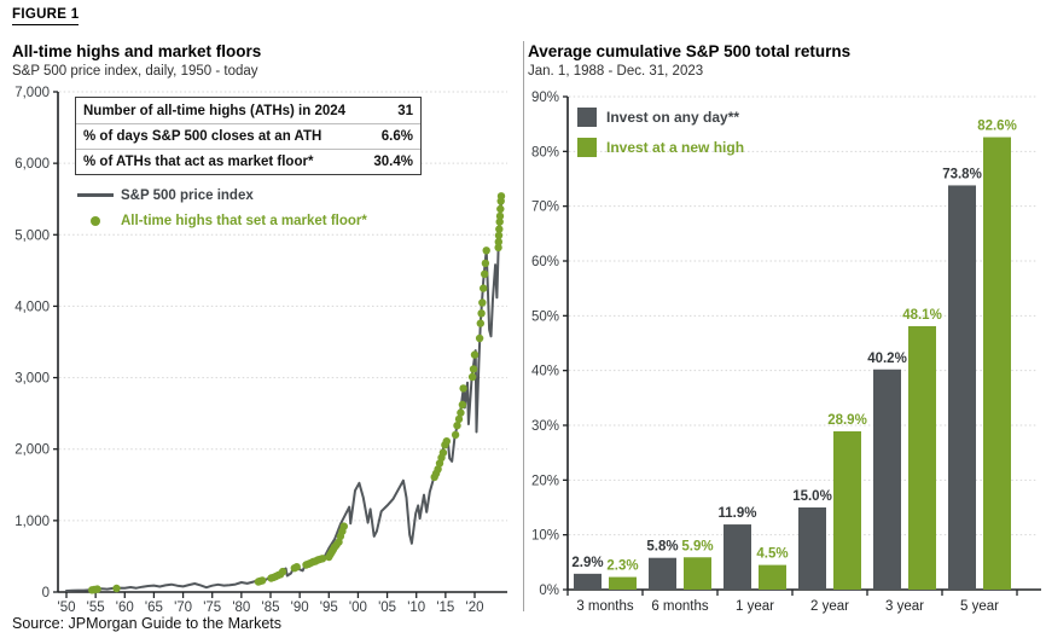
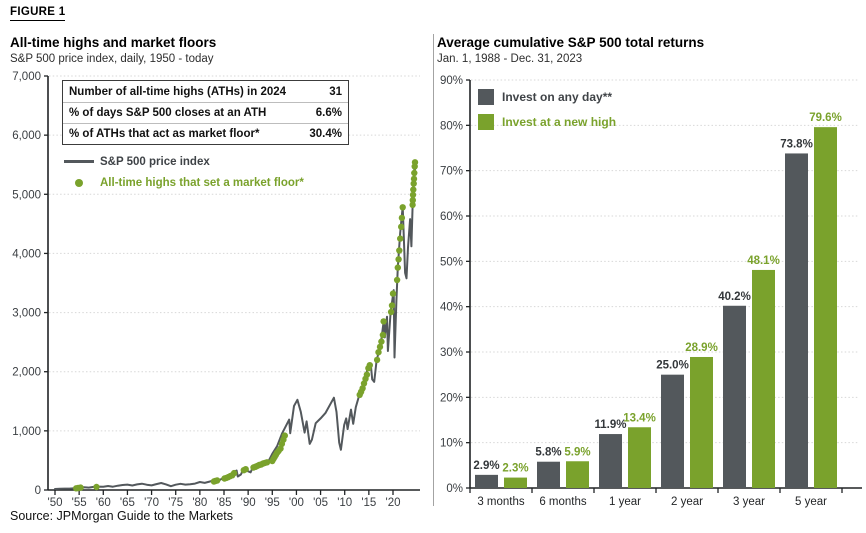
Average cumulative S&P 500 total returns/Invest at a new high/1 year: 4.5% -> 13.4%
Average cumulative S&P 500 total returns/Invest on any day**/2 year: 15.0% -> 25.0%
Average cumulative S&P 500 total returns/Invest at a new high/5 year: 82.6% -> 79.6%
